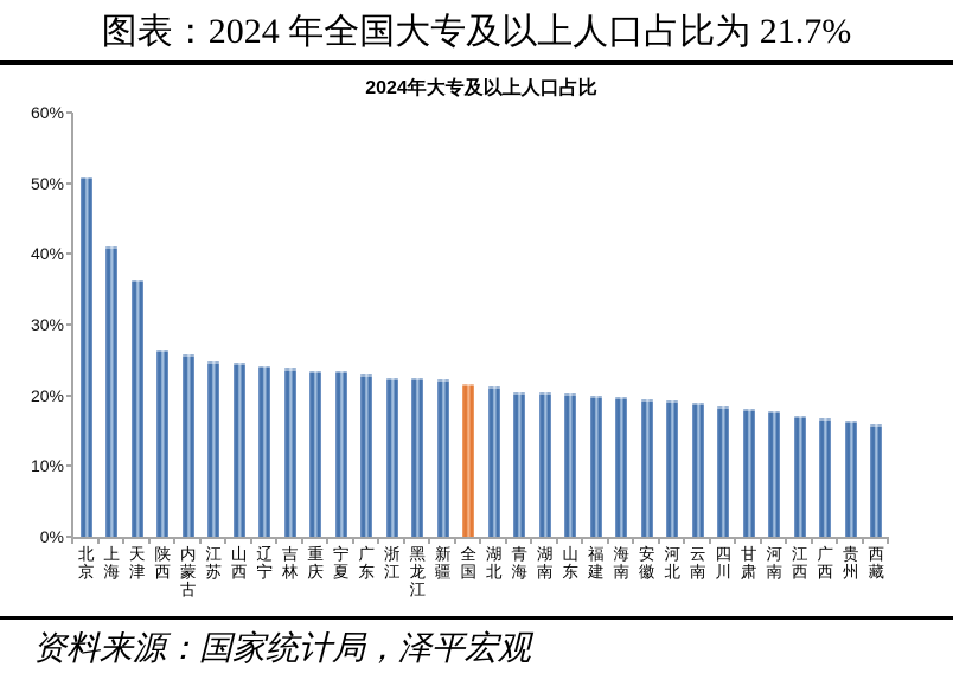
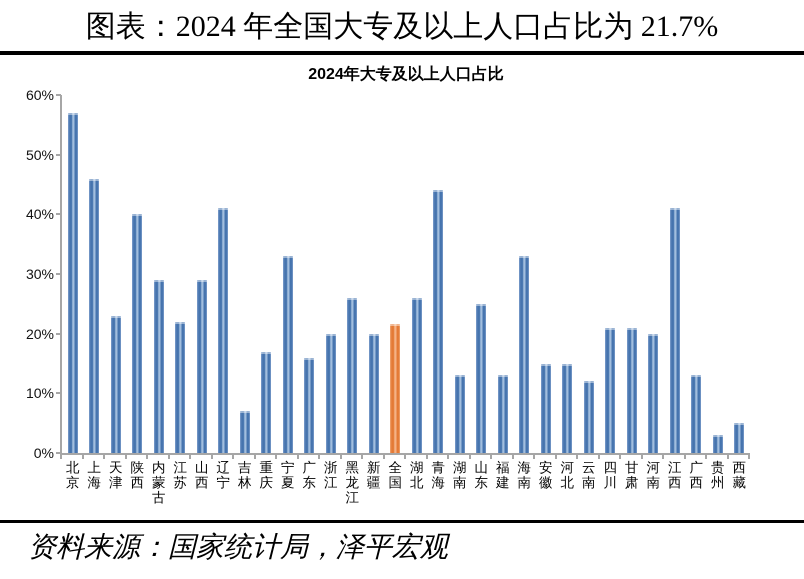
北京: 51% -> 57%
上海: 41% -> 46%
天津: 36% -> 23%
陕西: 26% -> 40%
内蒙古: 26% -> 29%
江苏: 25% -> 22%
山西: 25% -> 29%
辽宁: 24% -> 41%
吉林: 24% -> 7%
重庆: 24% -> 17%
宁夏: 23% -> 33%
广东: 23% -> 16%
浙江: 22% -> 20%
黑龙江: 22% -> 26%
新疆: 22% -> 20%
湖北: 21% -> 26%
青海: 20% -> 44%
湖南: 20% -> 13%
山东: 20% -> 25%
福建: 20% -> 13%
海南: 20% -> 33%
安徽: 20% -> 15%
河北: 19% -> 15%
云南: 19% -> 12%
四川: 18% -> 21%
甘肃: 18% -> 21%
河南: 18% -> 20%
江西: 17% -> 41%
广西: 17% -> 13%
贵州: 16% -> 3%
西藏: 16% -> 5%
